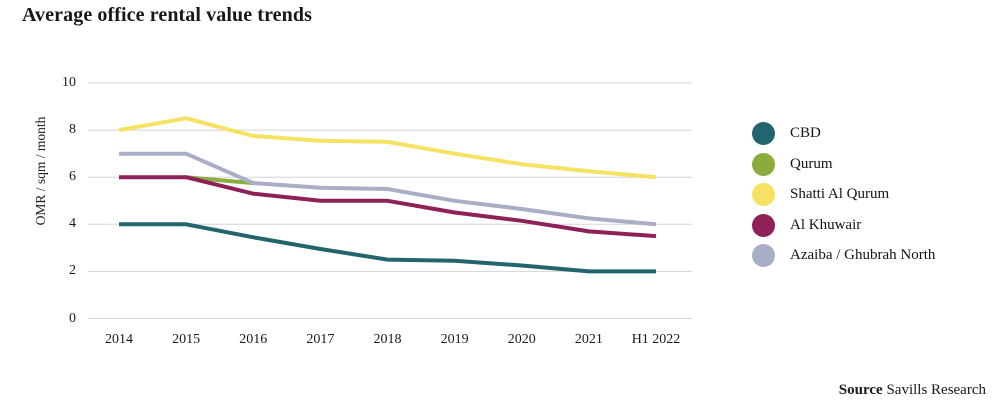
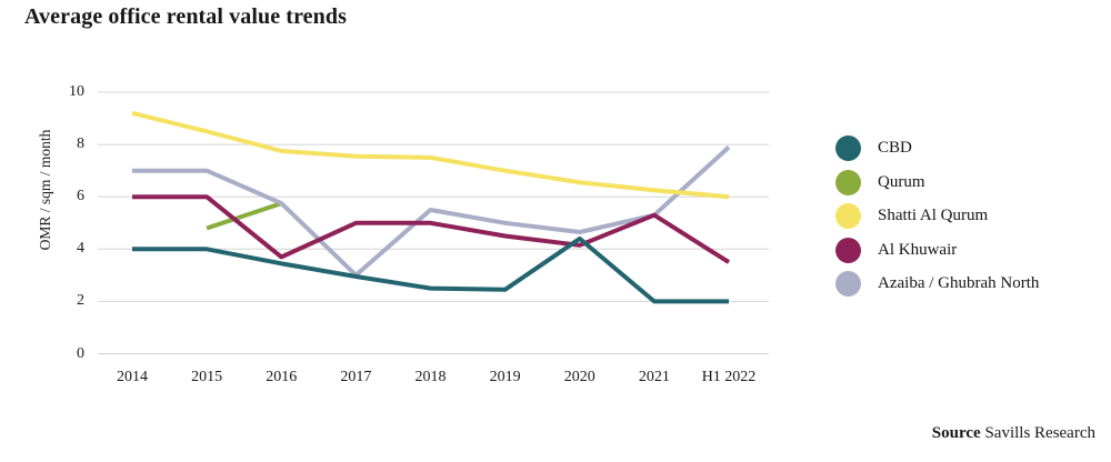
Shatti Al Qurum/2014: 8.0 -> 9.2
Qurum/2015: 6.0 -> 4.8
Al Khuwair/2016: 5.3 -> 3.7
Azaiba / Ghubrah North/2017: 5.5 -> 3.0
CBD/2020: 2.2 -> 4.4
Al Khuwair/2021: 3.7 -> 5.3
Azaiba / Ghubrah North/2021: 4.2 -> 5.3
Azaiba / Ghubrah North/H1 2022: 4.0 -> 7.9
